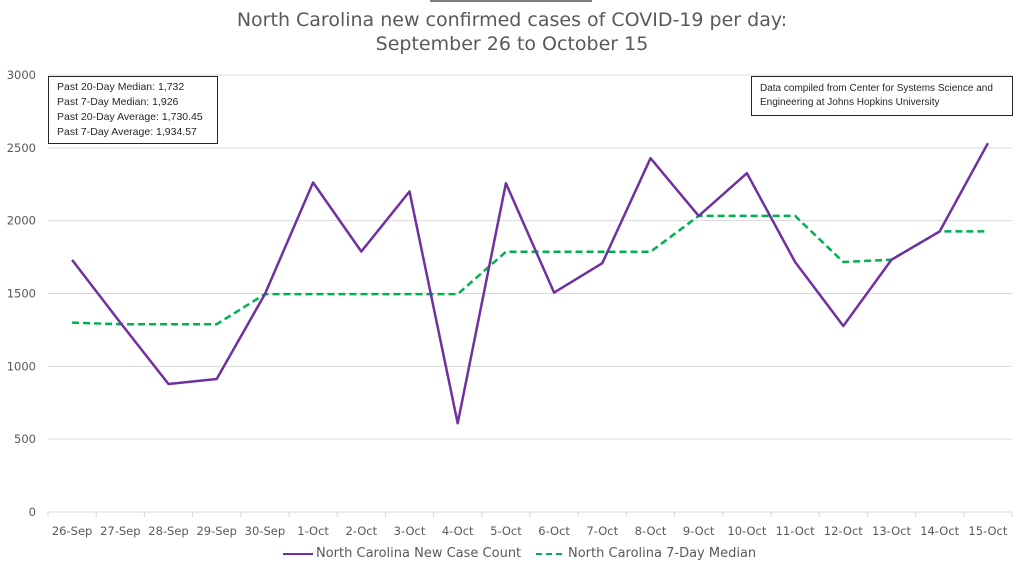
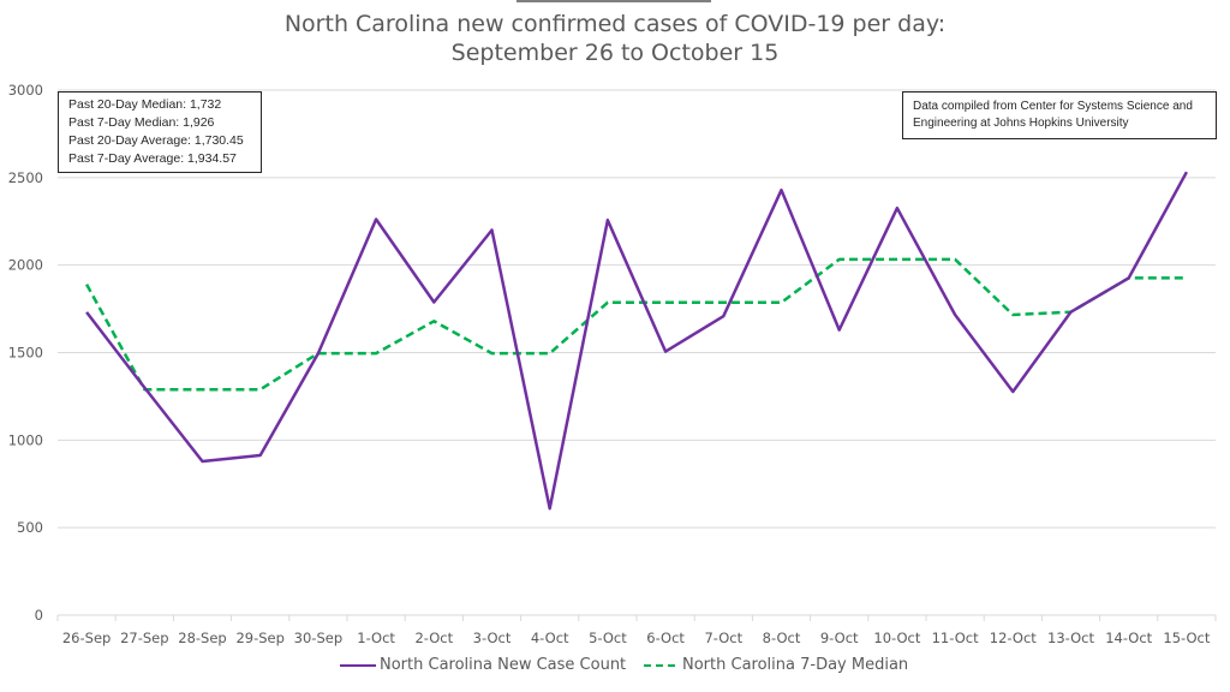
North Carolina 7-Day Median/26-Sep: 1300 -> 1890
North Carolina 7-Day Median/2-Oct: 1500 -> 1680
North Carolina New Case Count/9-Oct: 2030 -> 1630
